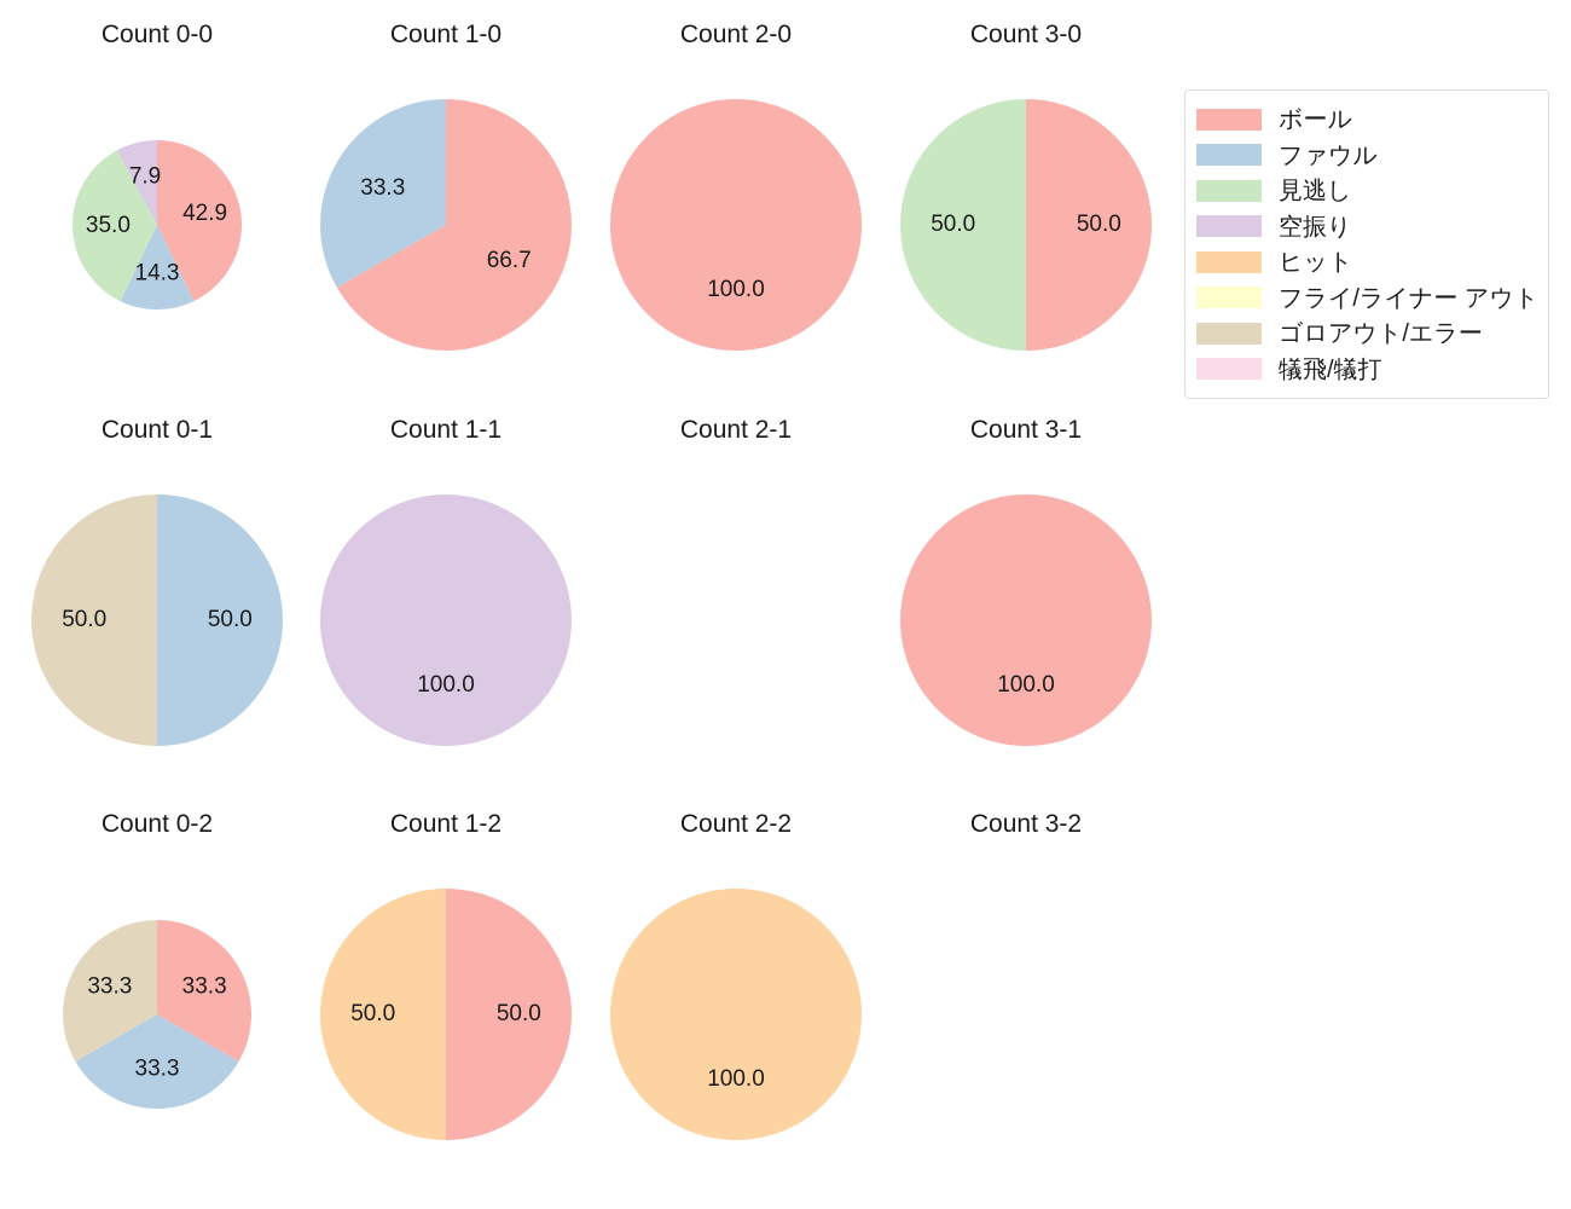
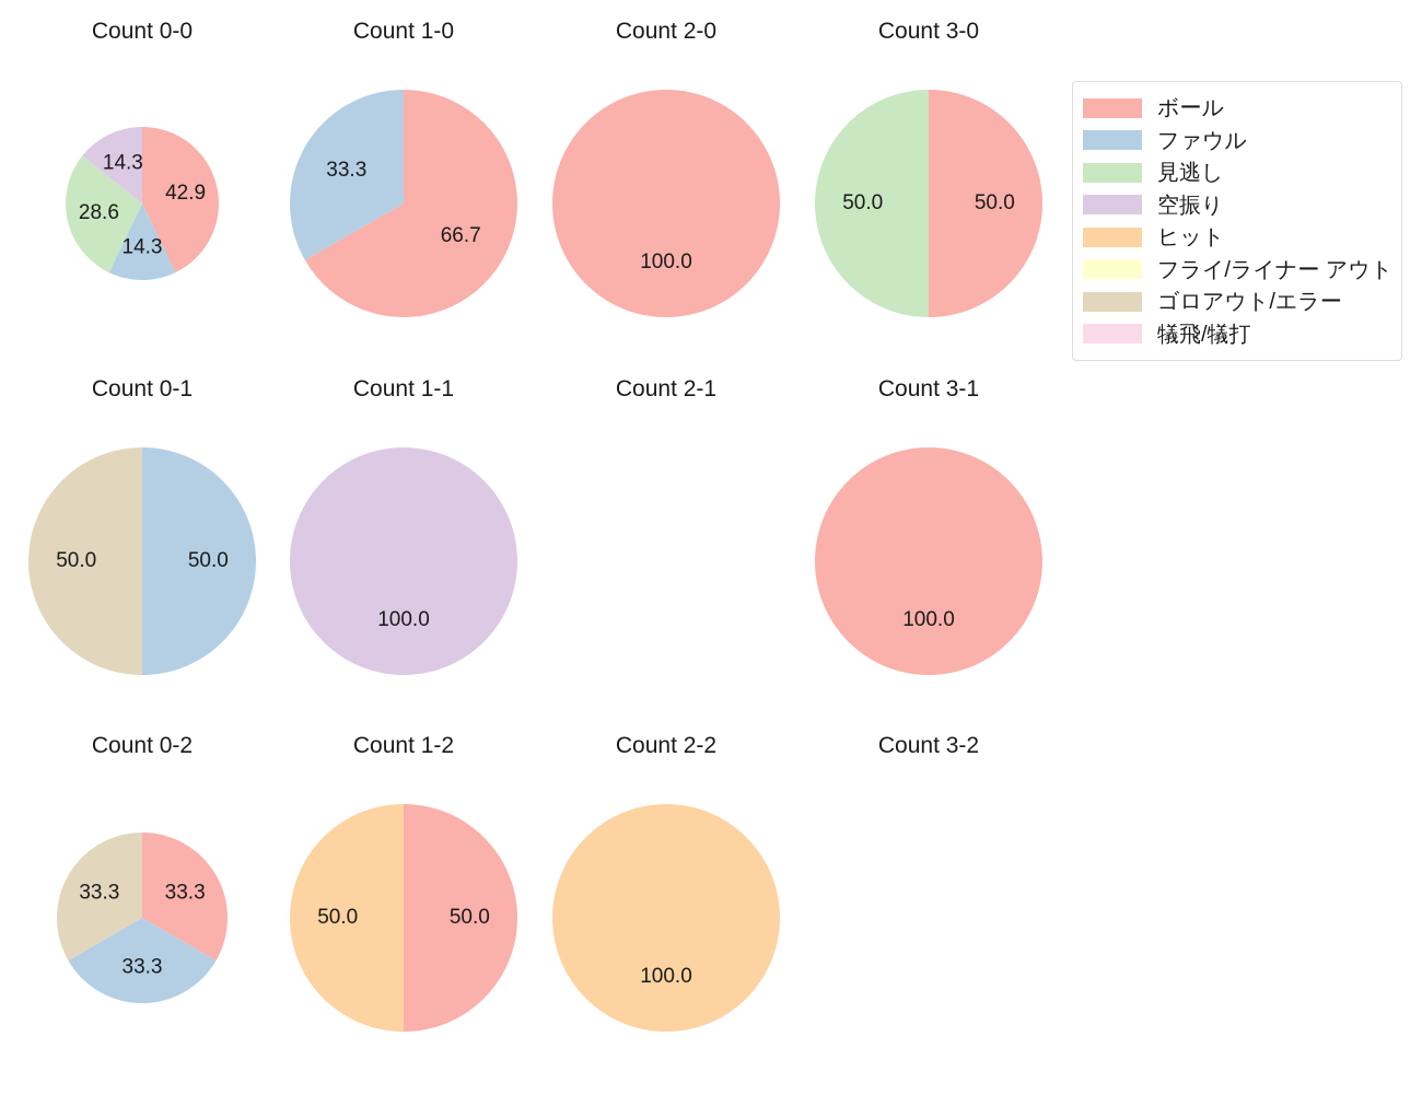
Count 0-0/見逃し: 35.0 -> 28.6
Count 0-0/空振り: 7.9 -> 14.3
